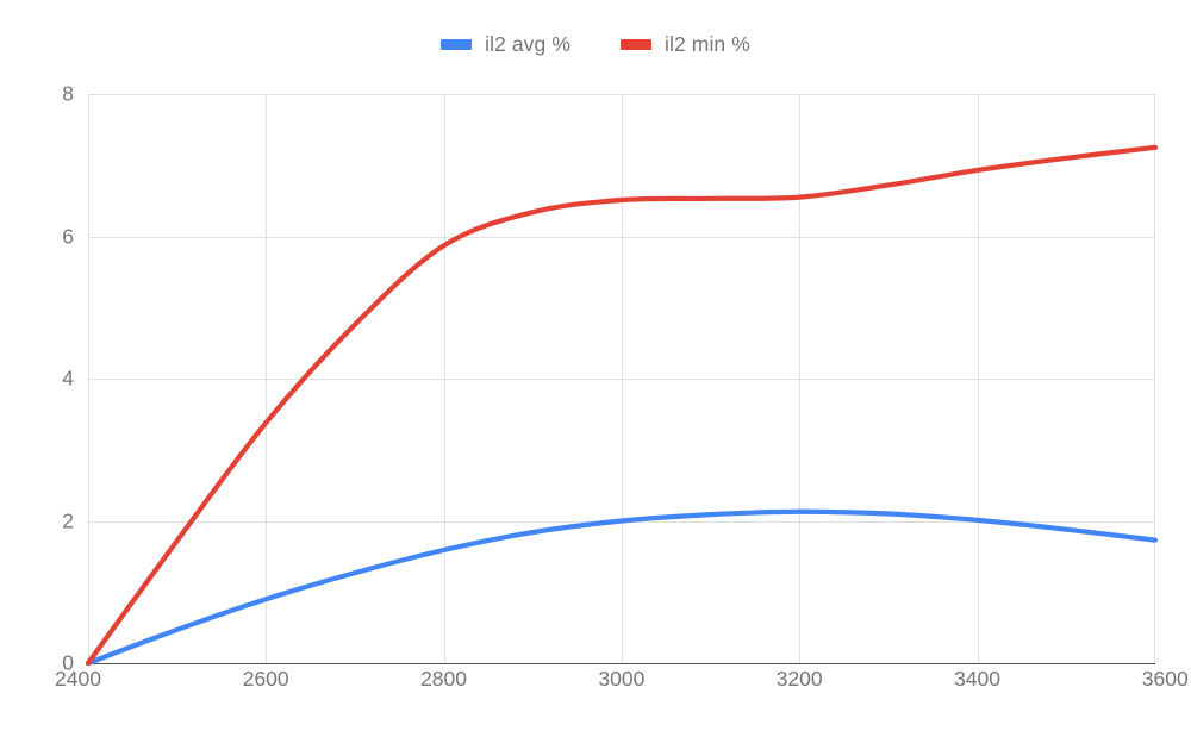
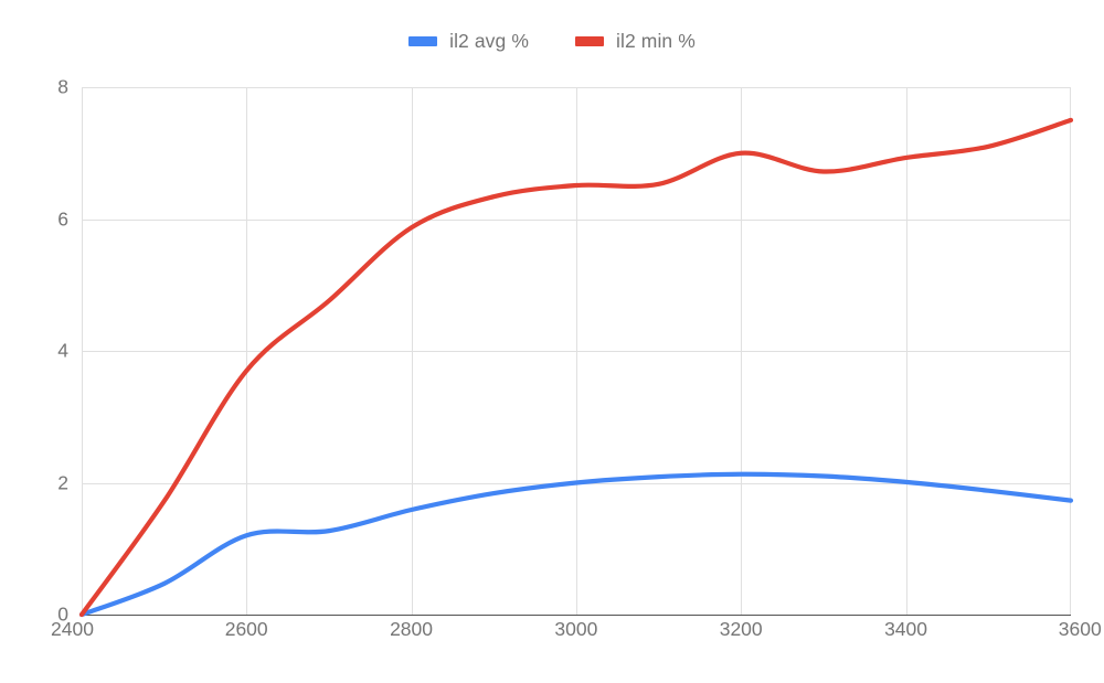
il2 avg %/2600: 0.9 -> 1.2
il2 min %/2600: 3.4 -> 3.7
il2 min %/3200: 6.5 -> 7.0
il2 min %/3600: 7.2 -> 7.5
